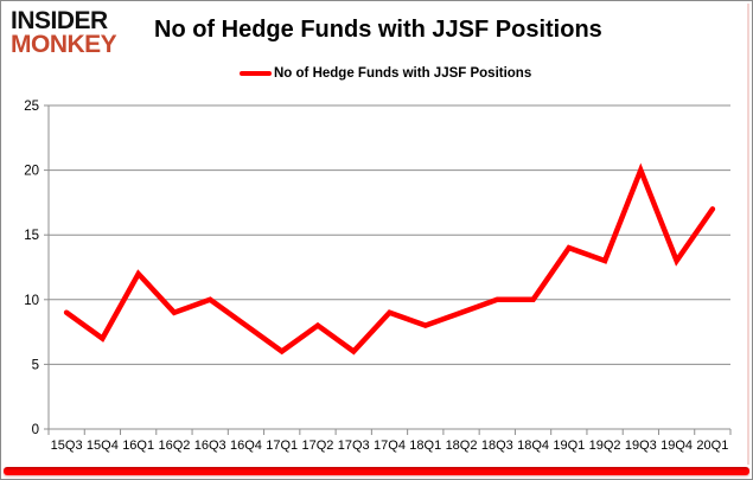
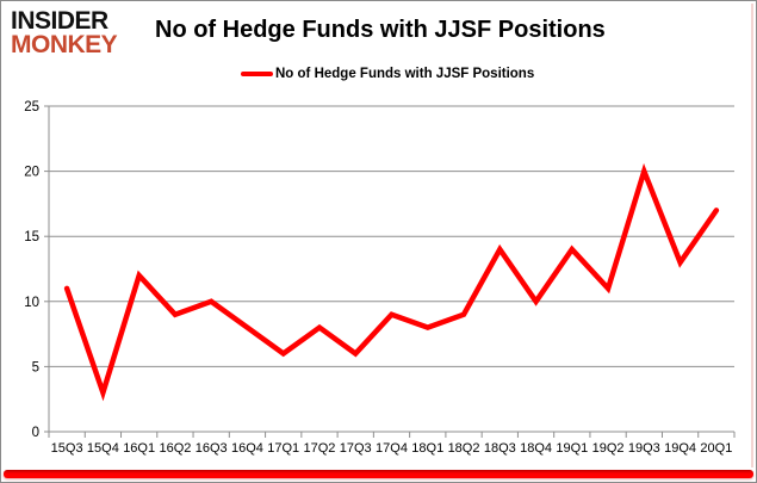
15Q3: 9 -> 11
15Q4: 7 -> 3
18Q3: 10 -> 14
19Q2: 13 -> 11
